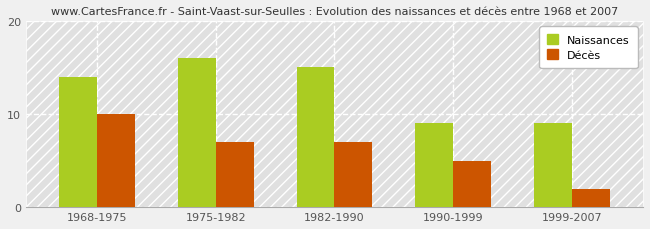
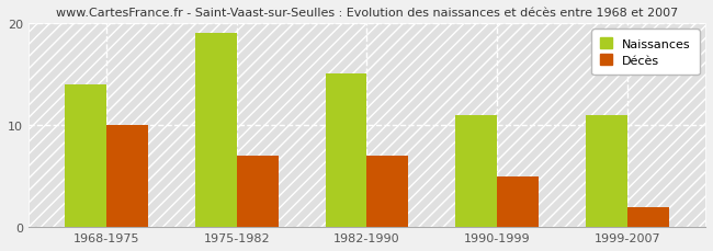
Naissances/1975-1982: 16 -> 19
Naissances/1990-1999: 9 -> 11
Naissances/1999-2007: 9 -> 11
